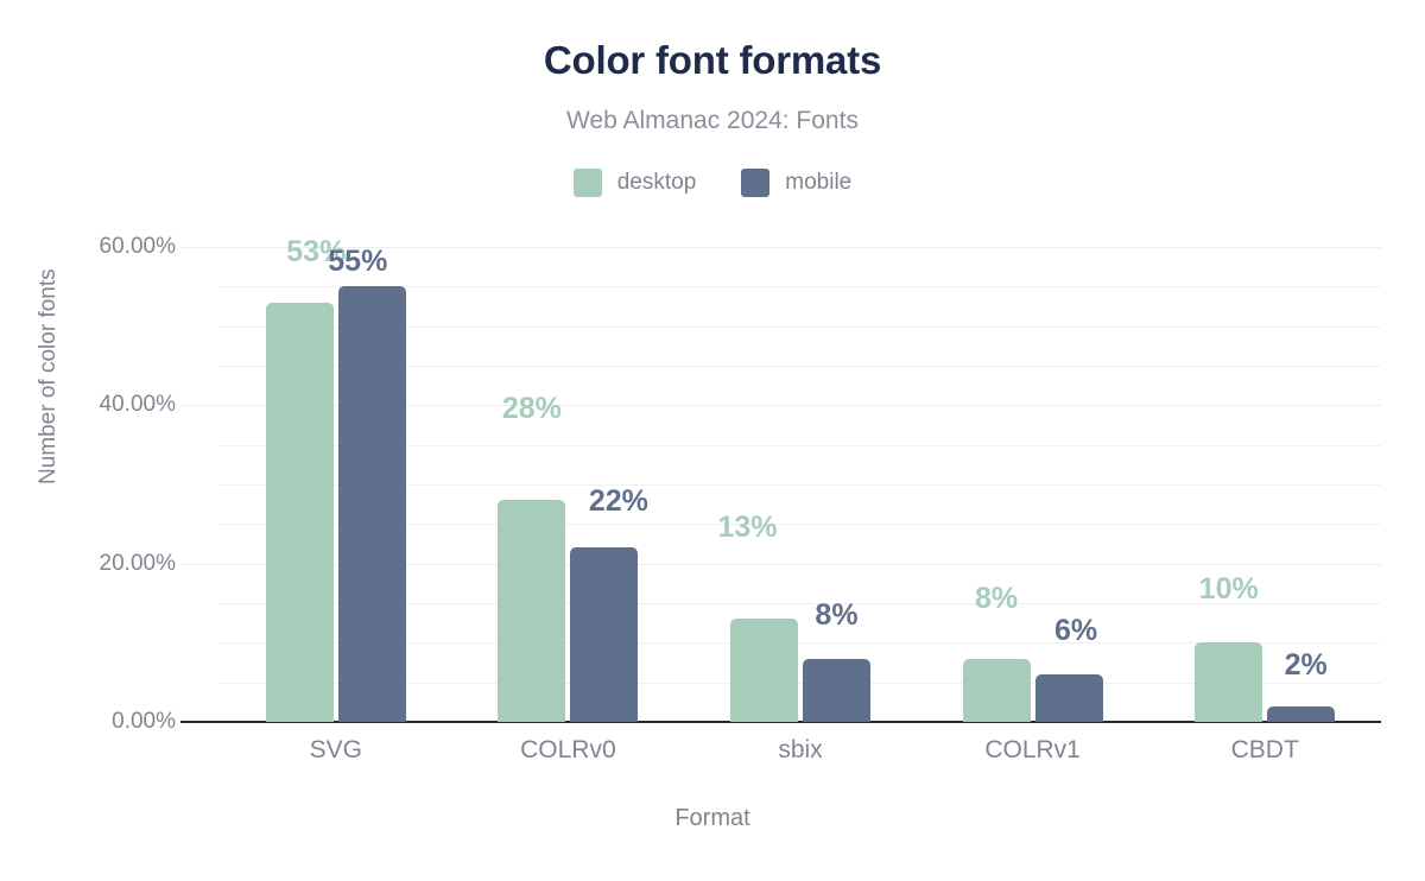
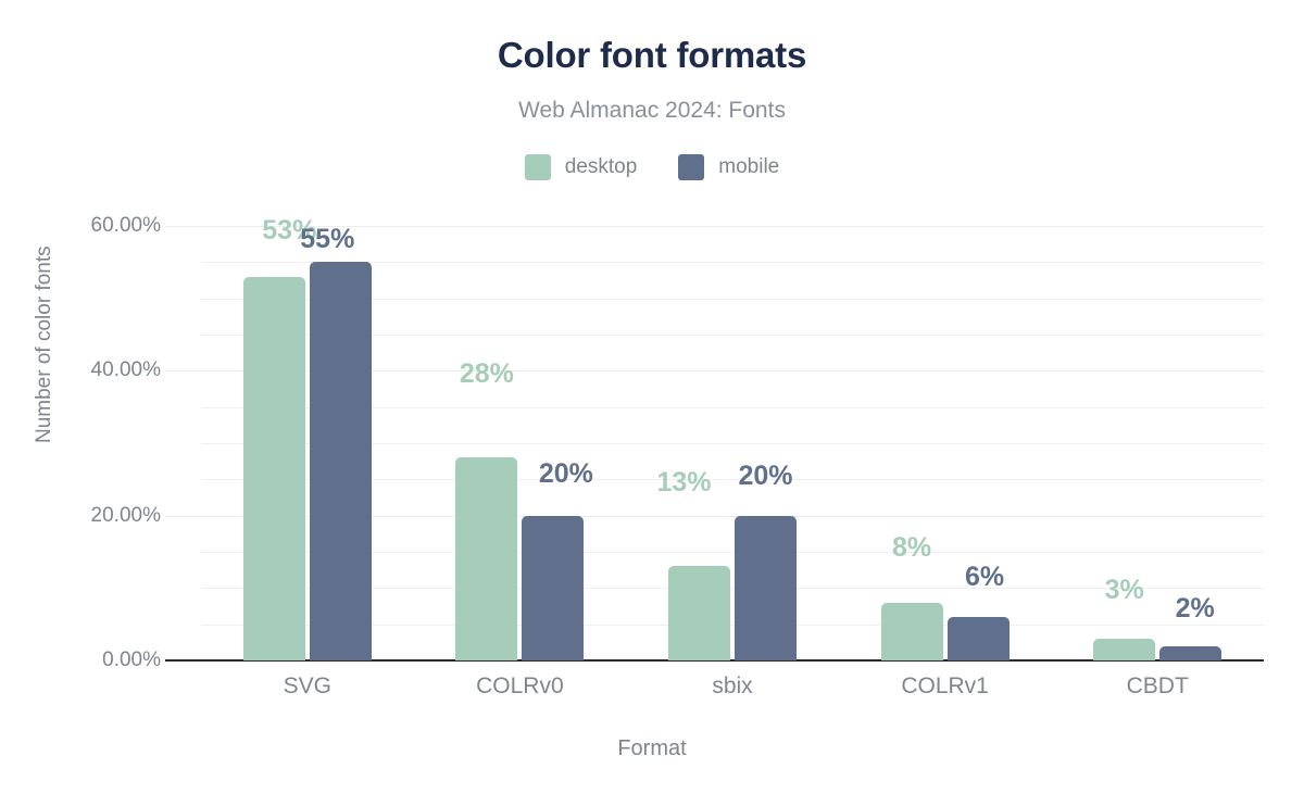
mobile/COLRv0: 22% -> 20%
mobile/sbix: 8% -> 20%
desktop/CBDT: 10% -> 3%
